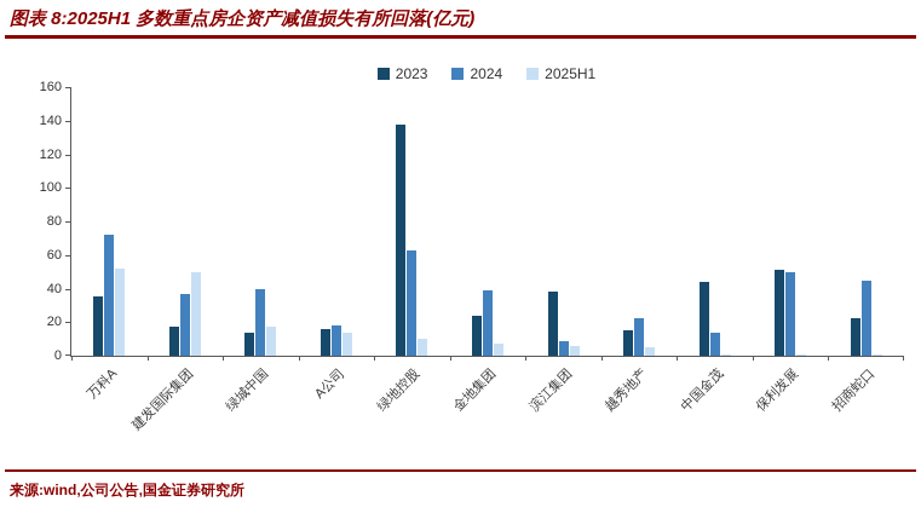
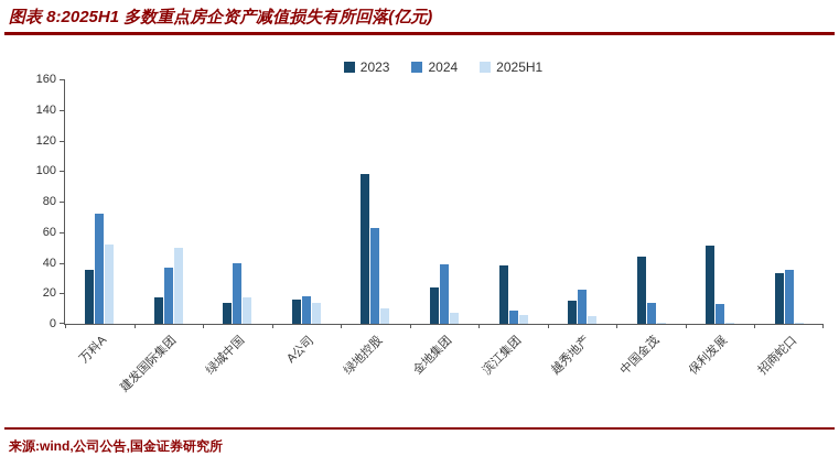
2023/绿地控股: 138 -> 98
2024/保利发展: 50 -> 13
2023/招商蛇口: 22 -> 33
2024/招商蛇口: 45 -> 35
